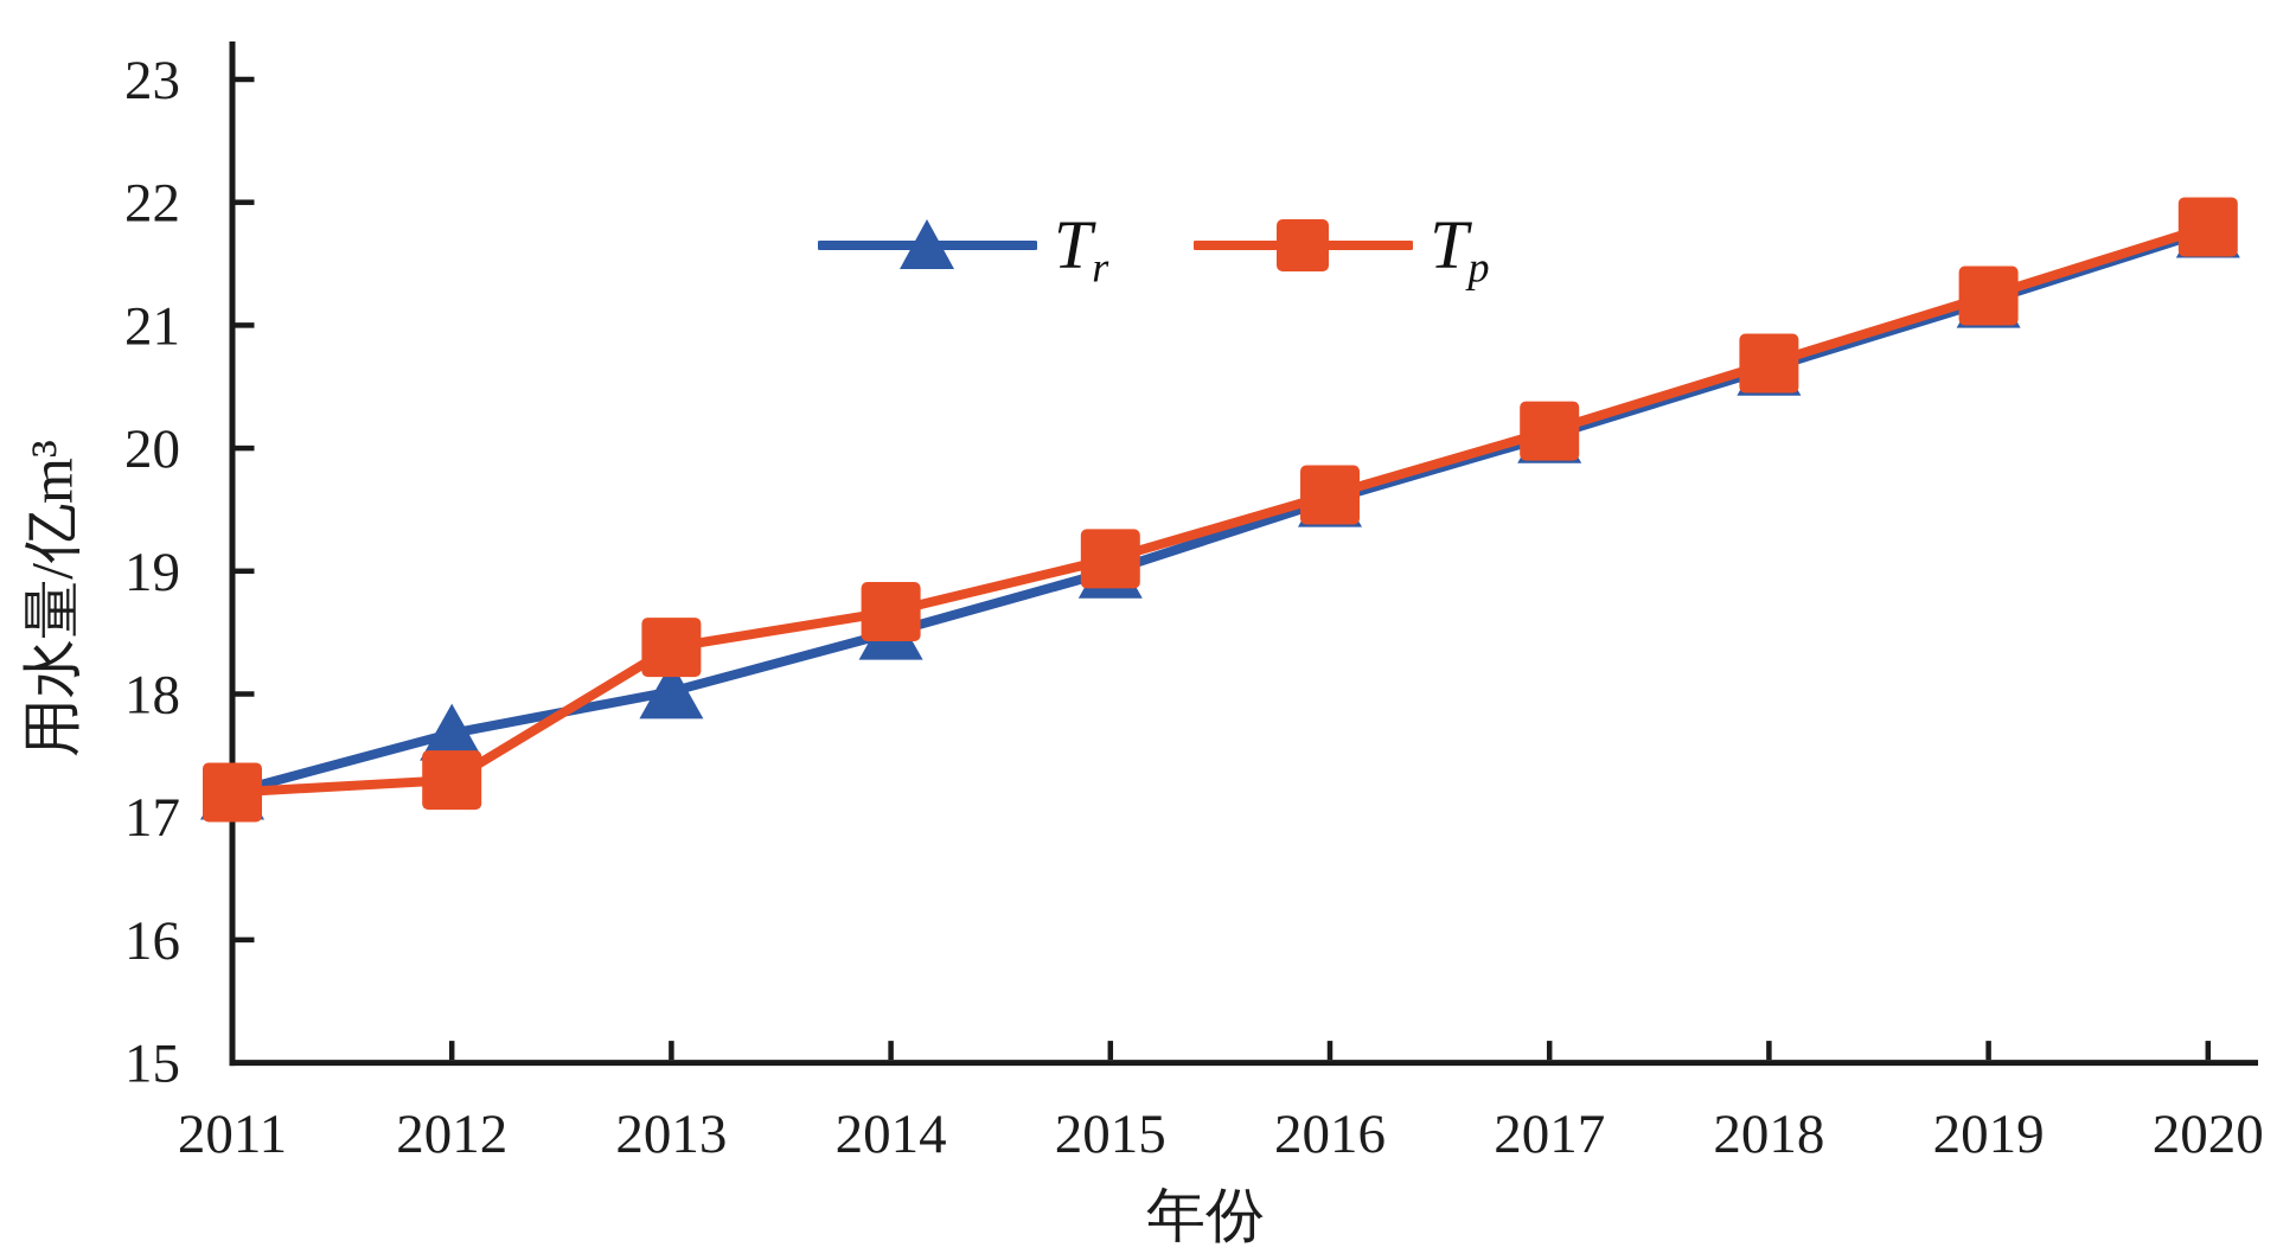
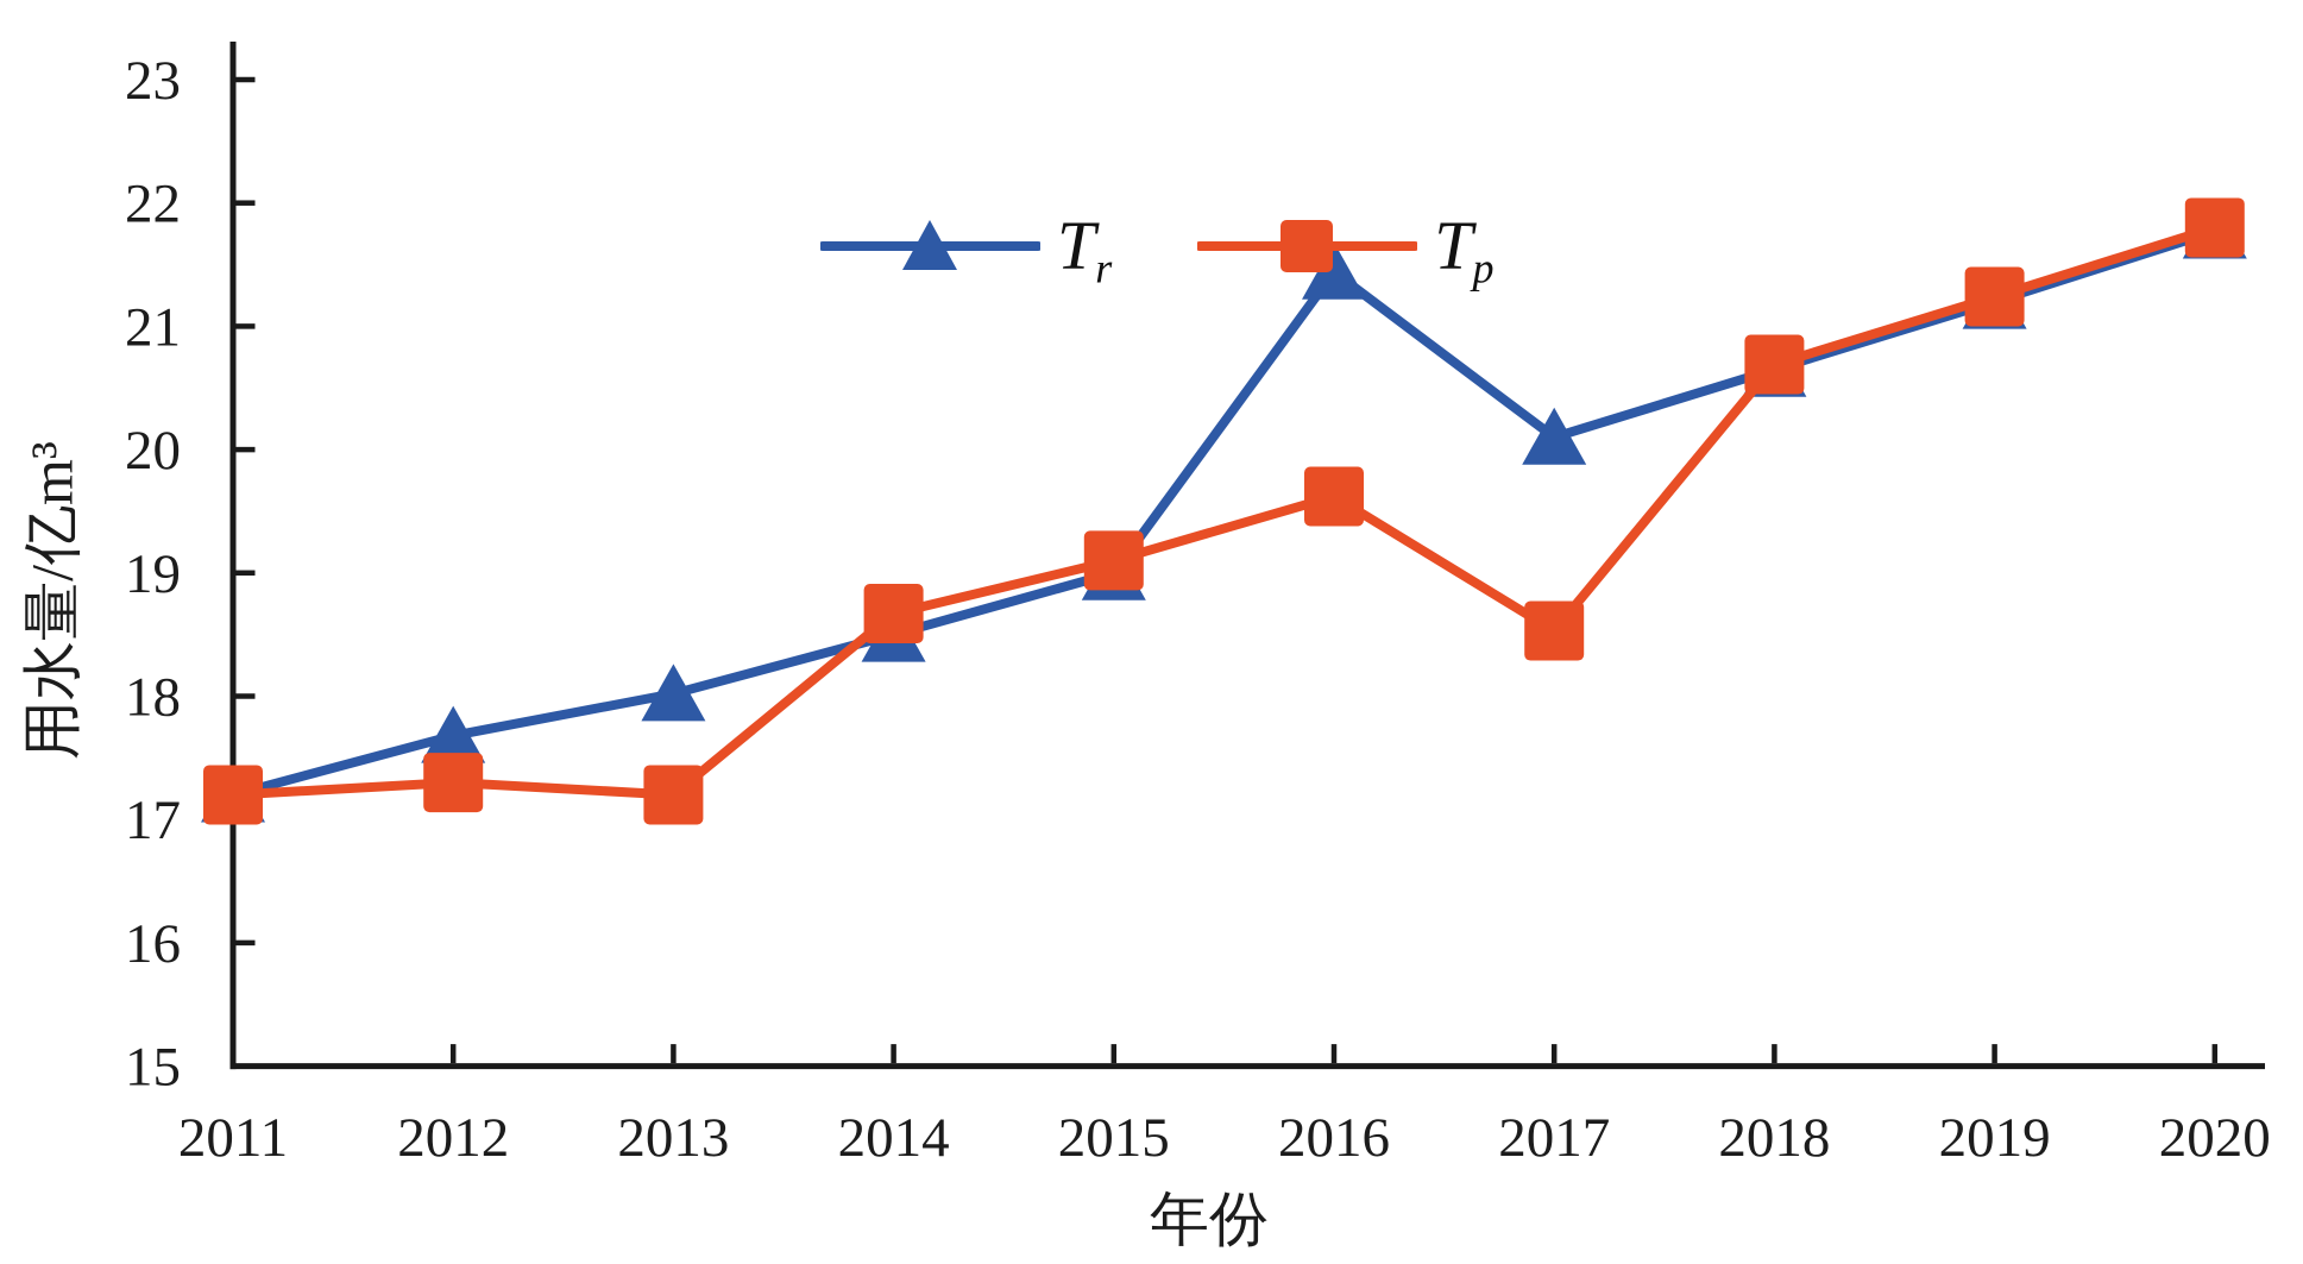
Tp/2013: 18.38 -> 17.20
Tr/2016: 19.58 -> 21.44
Tp/2017: 20.14 -> 18.53
